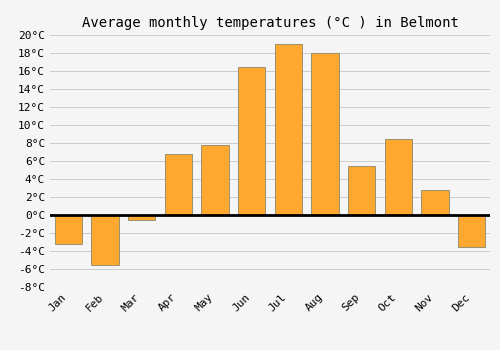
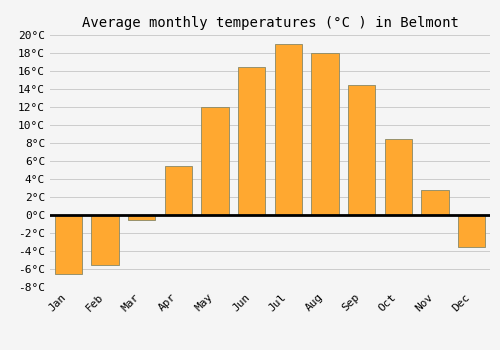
Jan: -3.2°C -> -6.5°C
Apr: 6.8°C -> 5.5°C
May: 7.8°C -> 12.0°C
Sep: 5.4°C -> 14.5°C
